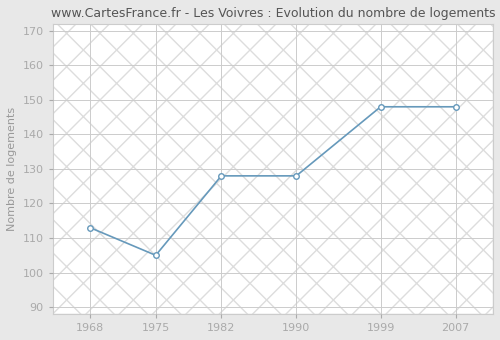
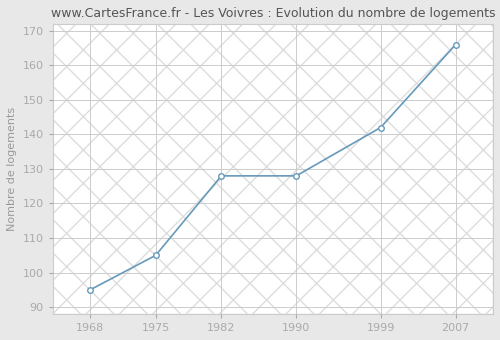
1968: 113 -> 95
1999: 148 -> 142
2007: 148 -> 166
